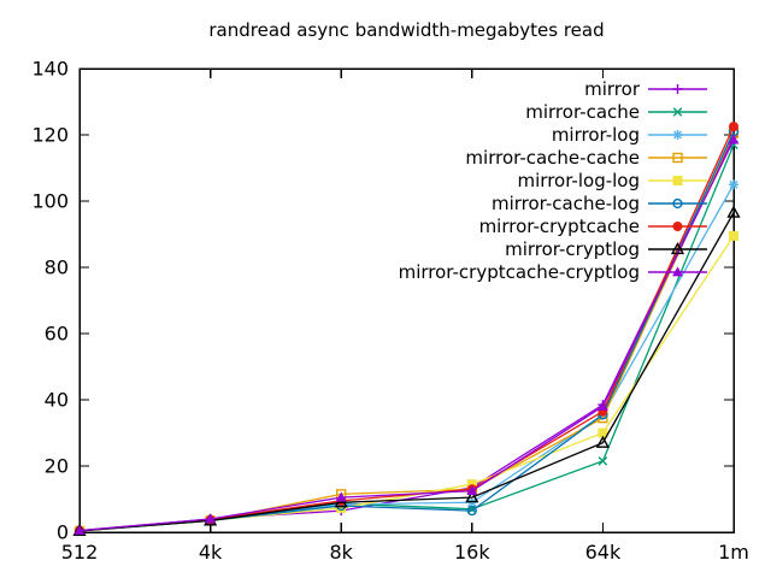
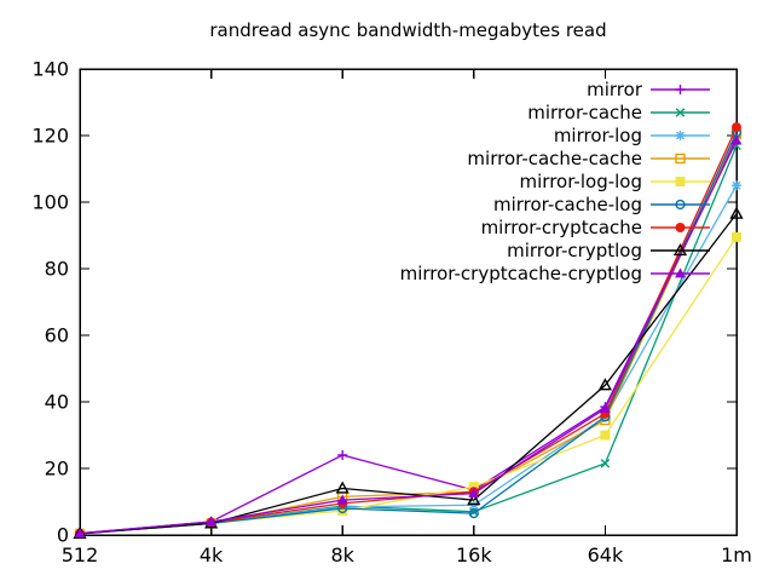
mirror/8k: 6 -> 24
mirror-cryptlog/8k: 9 -> 14
mirror-cryptlog/64k: 27 -> 45
